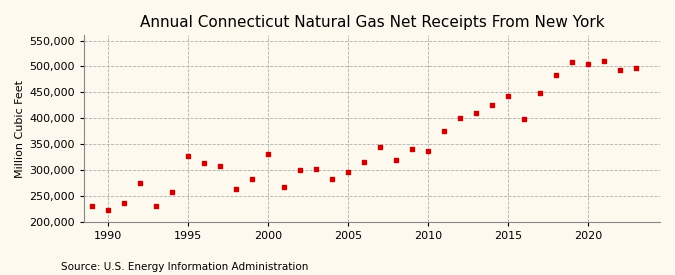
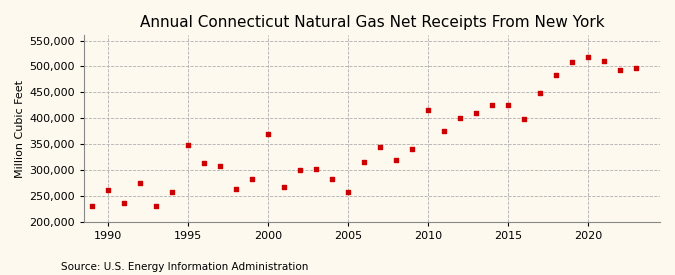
1990: 222,000 -> 262,000
1995: 327,000 -> 348,000
2000: 330,000 -> 370,000
2005: 296,000 -> 258,000
2010: 337,000 -> 416,000
2015: 442,000 -> 426,000
2020: 505,000 -> 518,000
